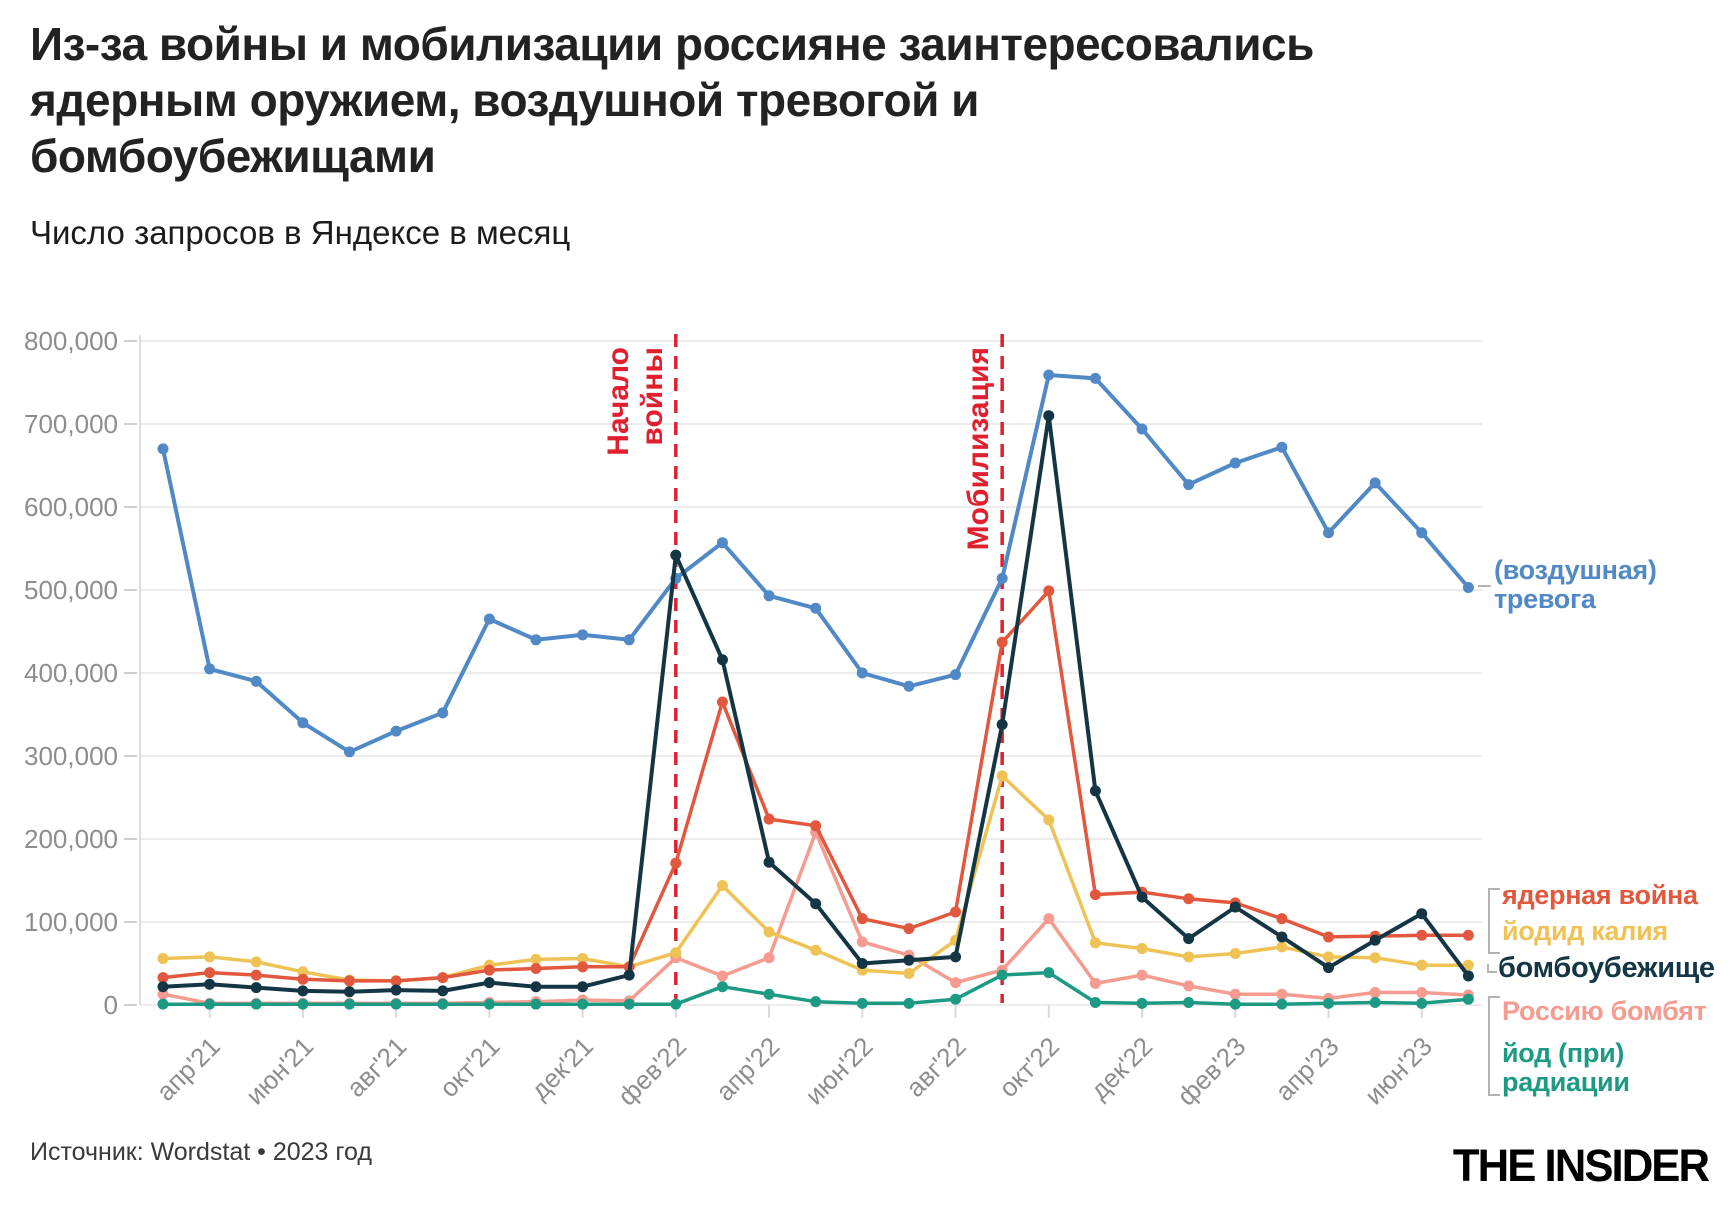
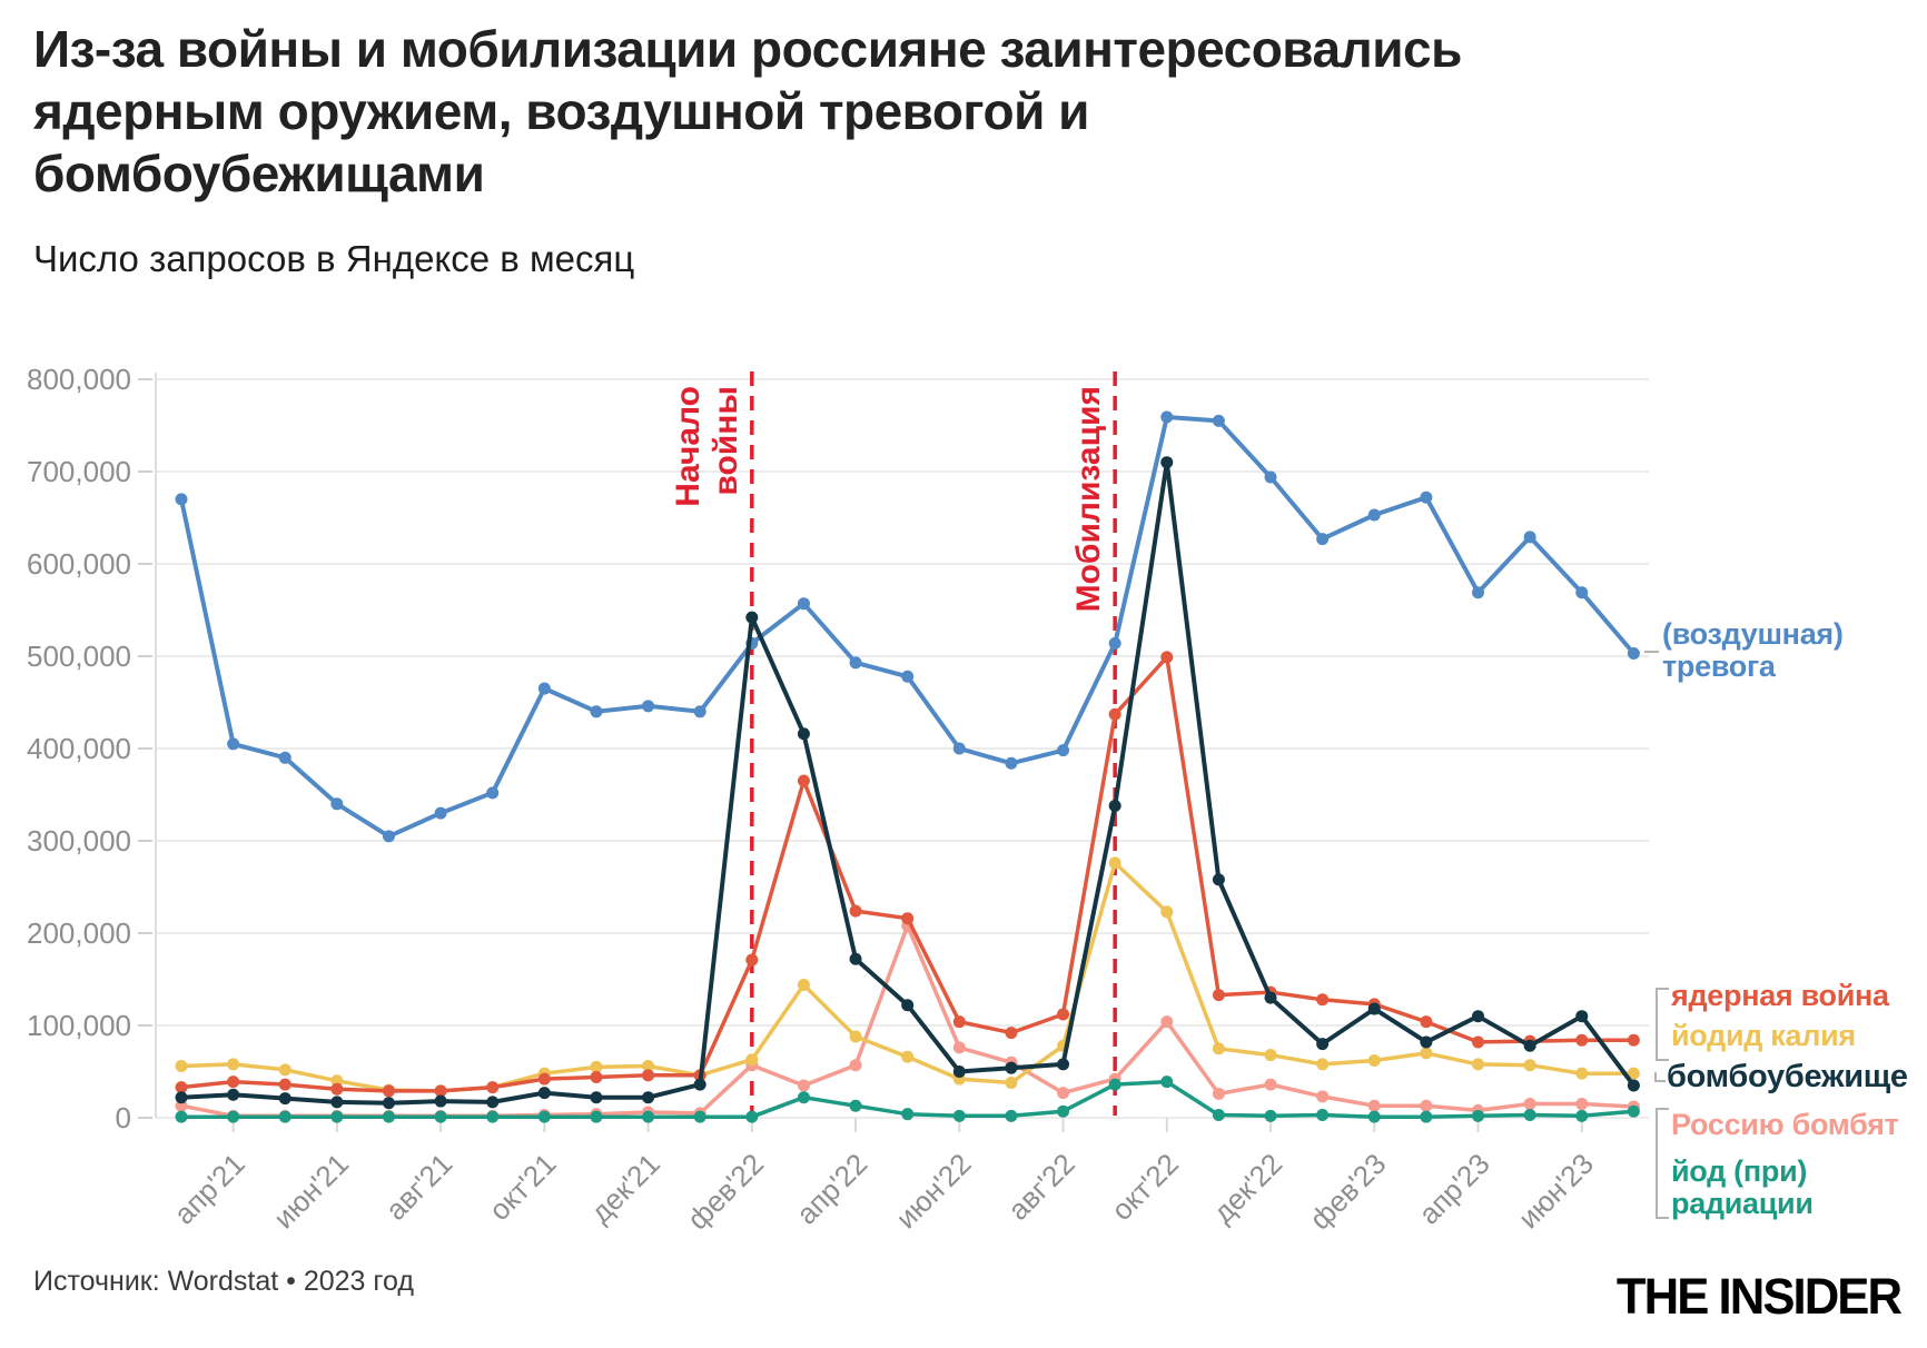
бомбоубежище/апр'23: 40000 -> 110000
